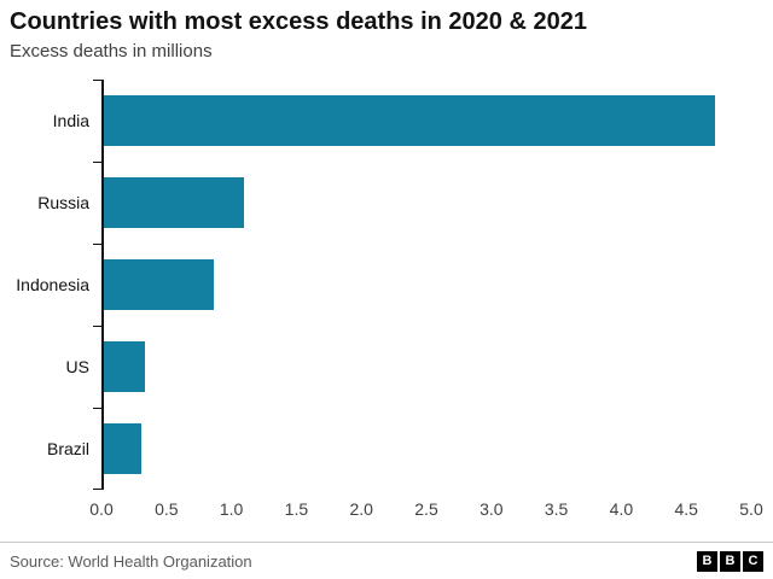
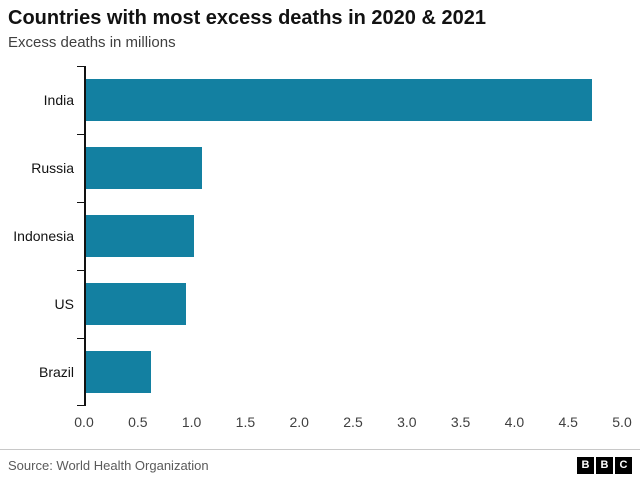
Indonesia: 0.85 -> 1.00
US: 0.32 -> 0.93
Brazil: 0.29 -> 0.60
